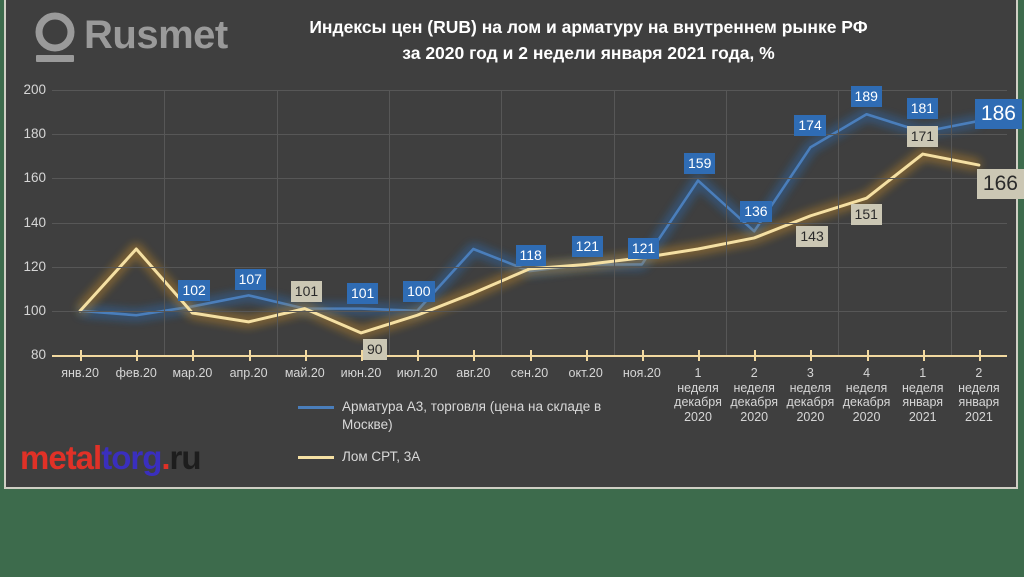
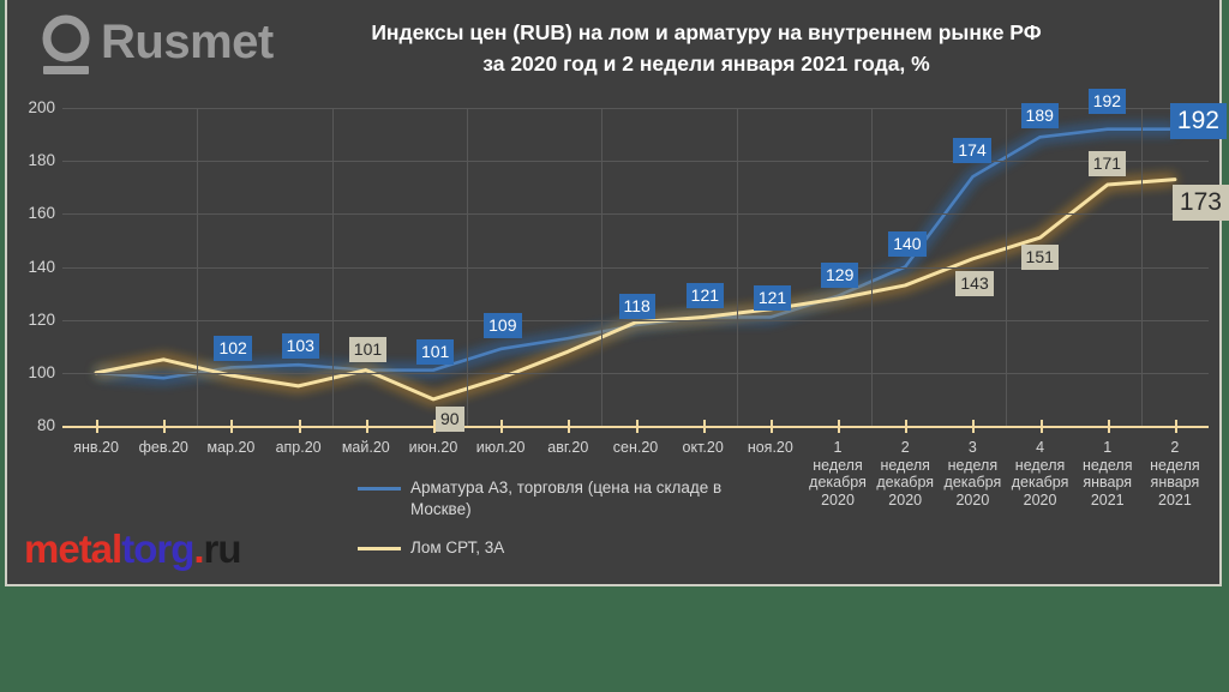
Лом СРТ, 3А/фев.20: 128 -> 105
Арматура А3, торговля (цена на складе в Москве)/апр.20: 107 -> 103
Арматура А3, торговля (цена на складе в Москве)/июл.20: 100 -> 109
Арматура А3, торговля (цена на складе в Москве)/авг.20: 128 -> 113
Арматура А3, торговля (цена на складе в Москве)/1 неделя декабря 2020: 159 -> 129
Арматура А3, торговля (цена на складе в Москве)/2 неделя декабря 2020: 136 -> 140
Арматура А3, торговля (цена на складе в Москве)/1 неделя января 2021: 181 -> 192
Арматура А3, торговля (цена на складе в Москве)/2 неделя января 2021: 186 -> 192
Лом СРТ, 3А/2 неделя января 2021: 166 -> 173
